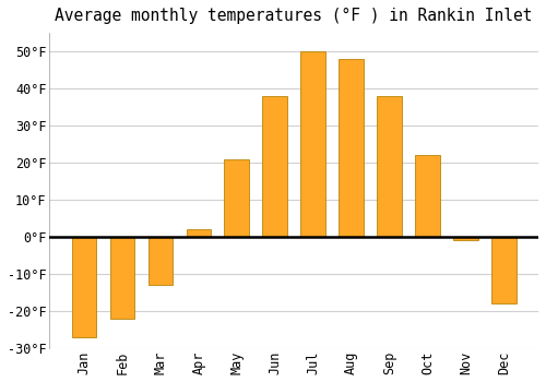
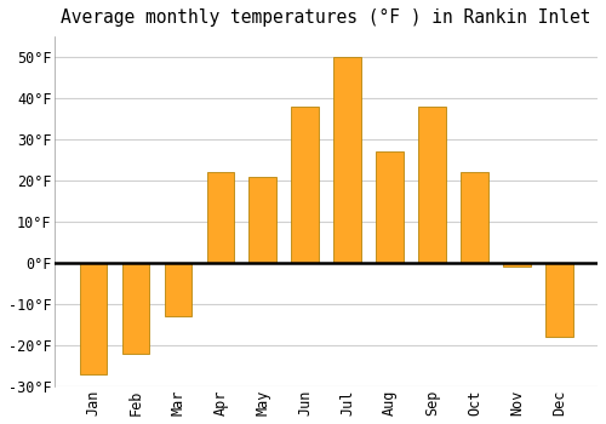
Apr: 2°F -> 22°F
Aug: 48°F -> 27°F
